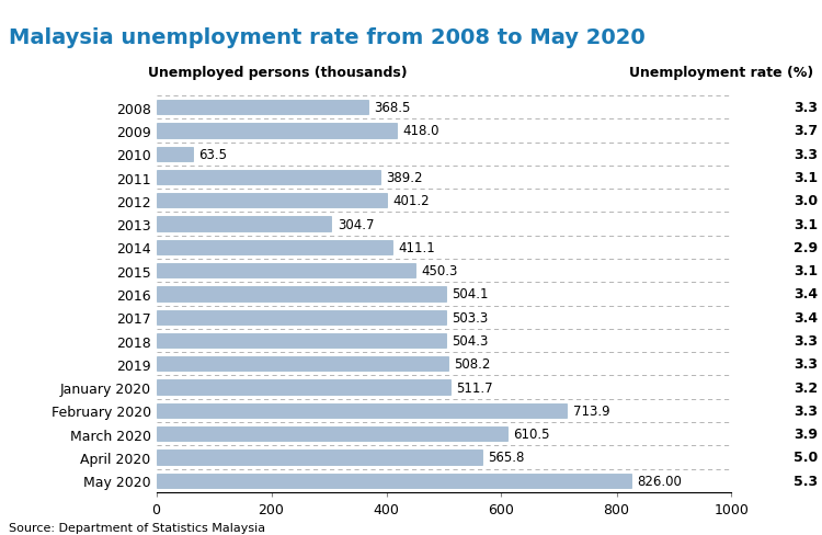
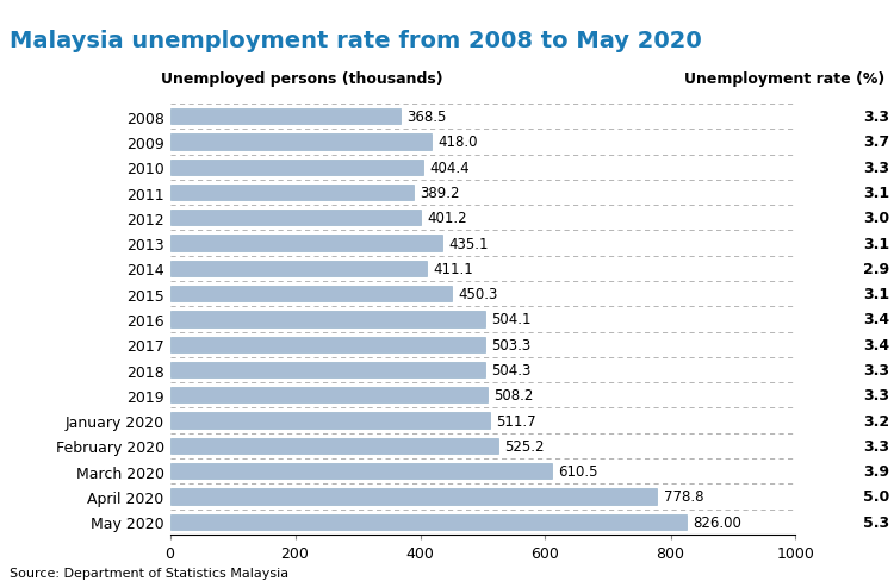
2010: 63.5 -> 404.4
2013: 304.7 -> 435.1
February 2020: 713.9 -> 525.2
April 2020: 565.8 -> 778.8
